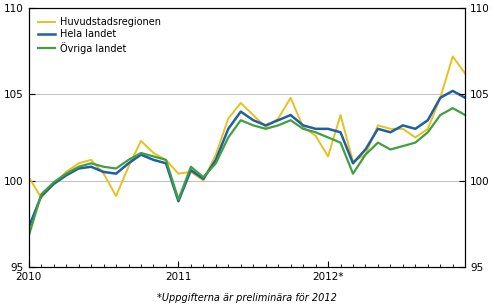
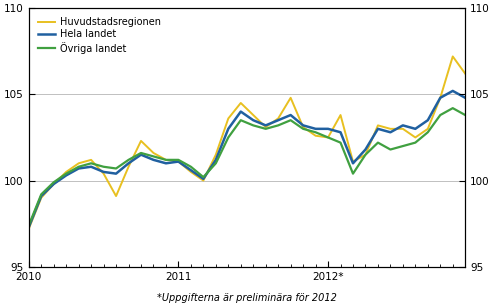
Huvudstadsregionen/2010: 100.2 -> 97.2
Övriga landet/2010: 96.8 -> 97.4
Huvudstadsregionen/2011: 100.4 -> 101.1
Hela landet/2011: 98.8 -> 101.1
Övriga landet/2011: 98.9 -> 101.2
Huvudstadsregionen/2012*: 101.4 -> 102.5
